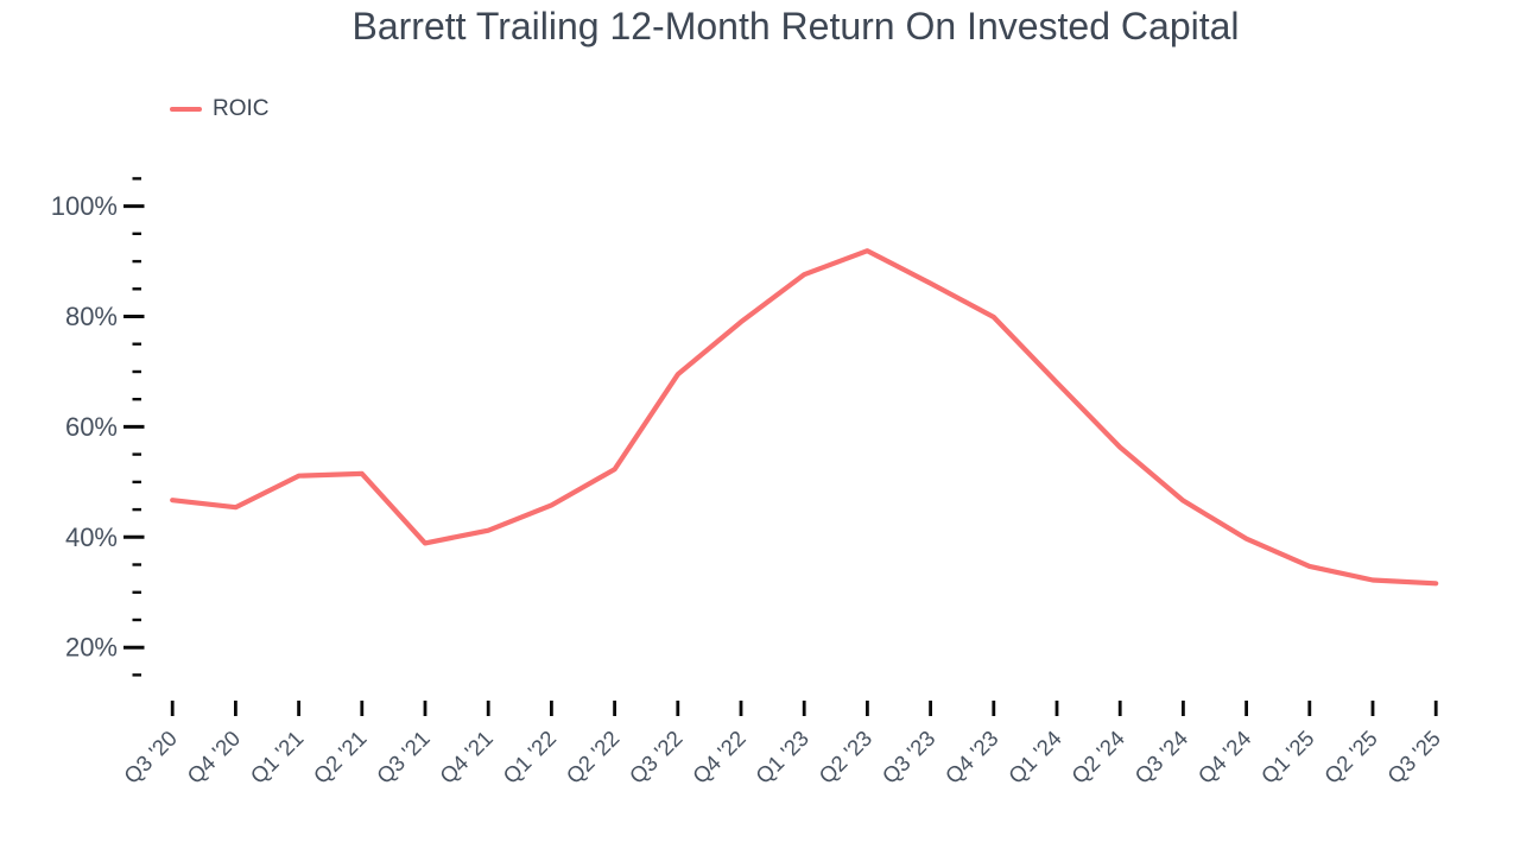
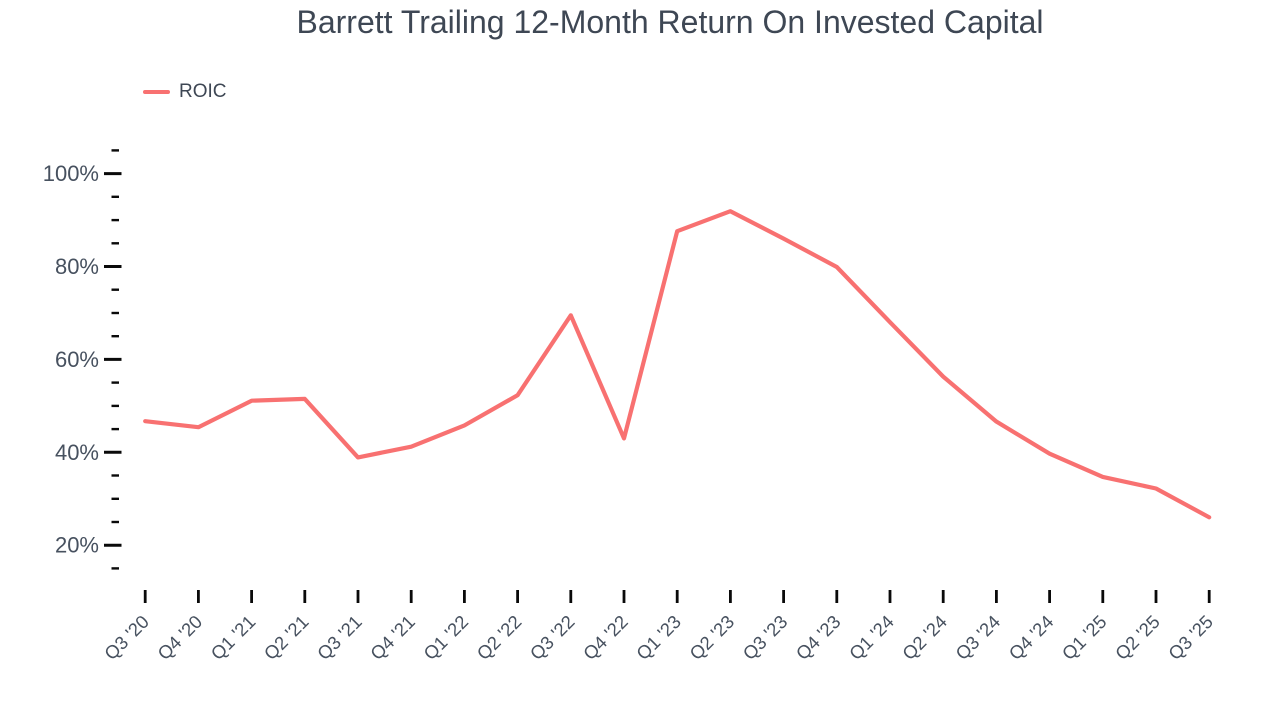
Q4 '22: 79% -> 43%
Q3 '25: 32% -> 26%
